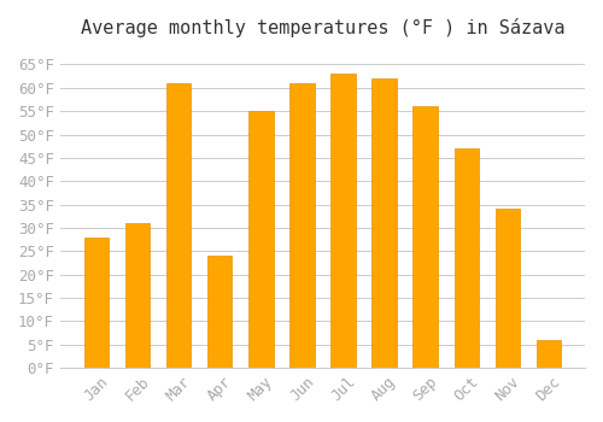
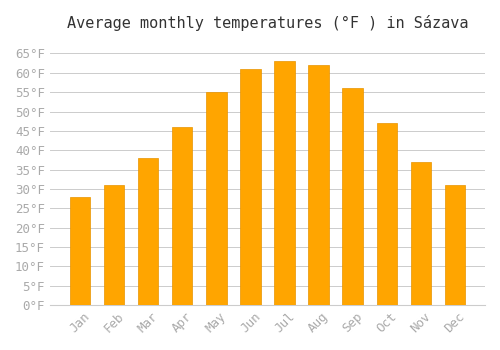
Mar: 61°F -> 38°F
Apr: 24°F -> 46°F
Nov: 34°F -> 37°F
Dec: 6°F -> 31°F
